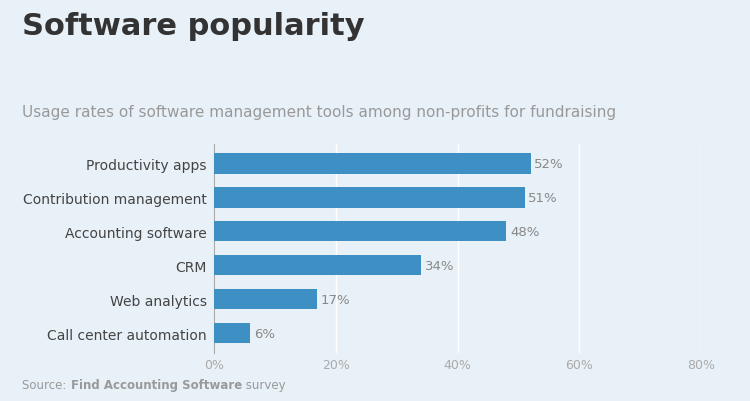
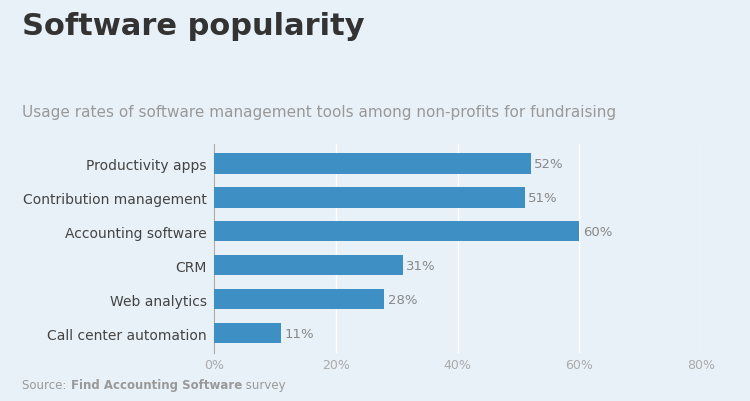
Accounting software: 48% -> 60%
CRM: 34% -> 31%
Web analytics: 17% -> 28%
Call center automation: 6% -> 11%
